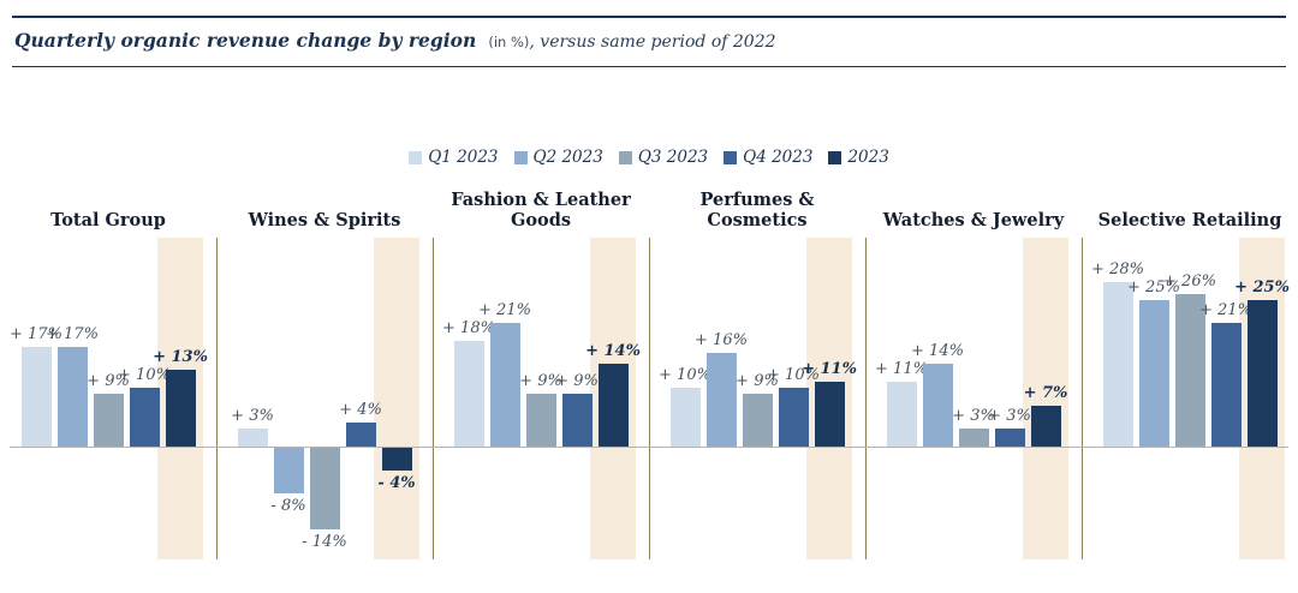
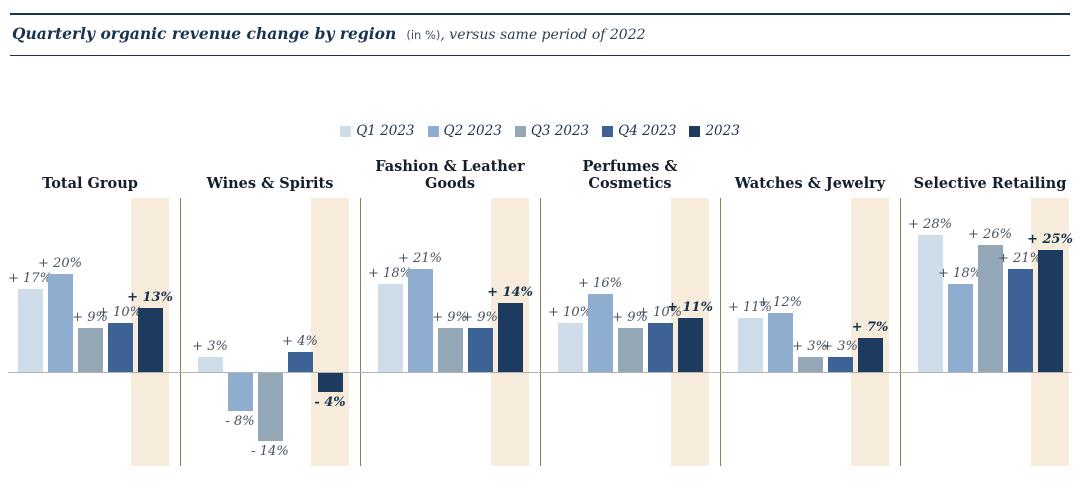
Q2 2023/Total Group: 17% -> 20%
Q2 2023/Watches & Jewelry: 14% -> 12%
Q2 2023/Selective Retailing: 25% -> 18%
